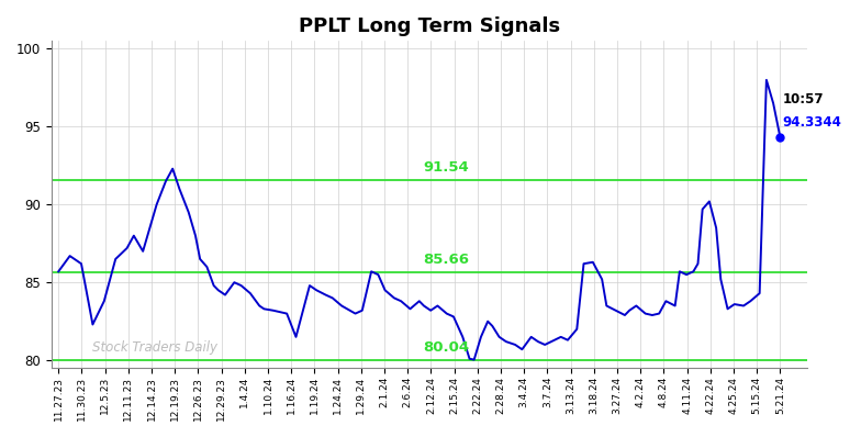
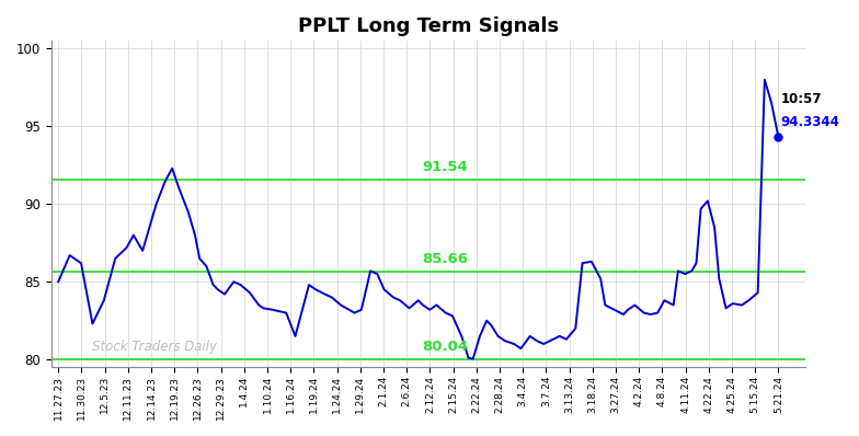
11.27.23: 85.7 -> 85.0
